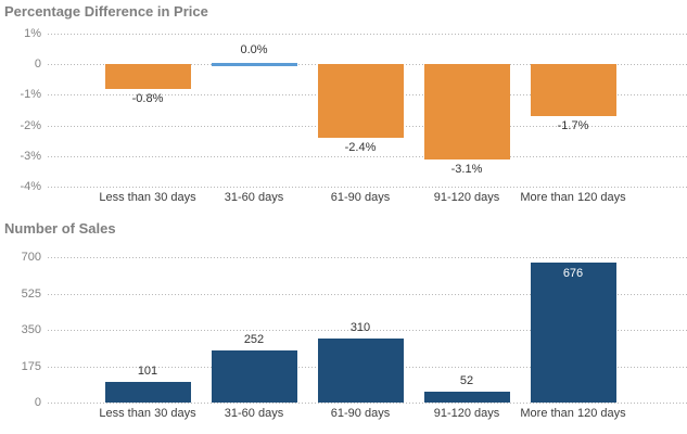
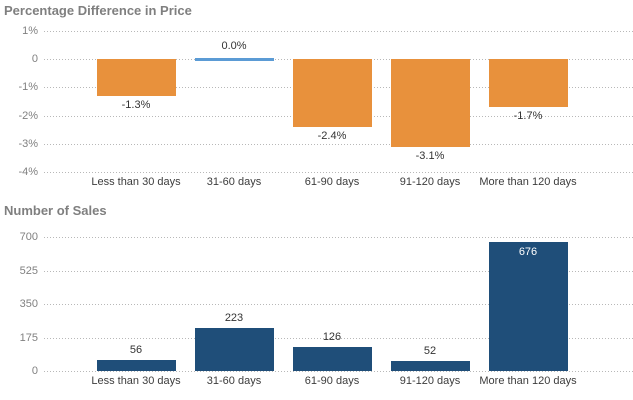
Percentage Difference in Price/Less than 30 days: -0.8% -> -1.3%
Number of Sales/Less than 30 days: 101 -> 56
Number of Sales/31-60 days: 252 -> 223
Number of Sales/61-90 days: 310 -> 126
